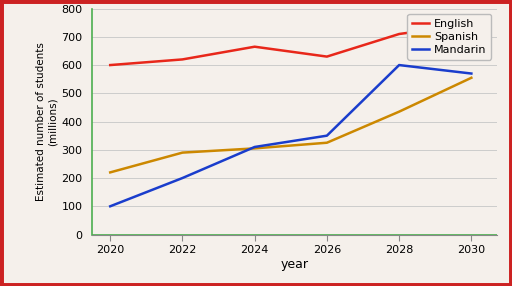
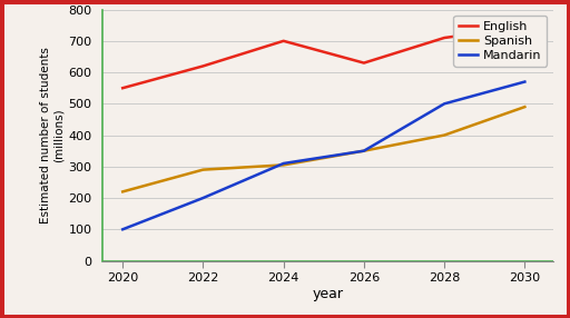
English/2020: 600 -> 550
English/2024: 665 -> 700
Spanish/2026: 325 -> 350
Spanish/2028: 435 -> 400
Mandarin/2028: 600 -> 500
Spanish/2030: 555 -> 490
